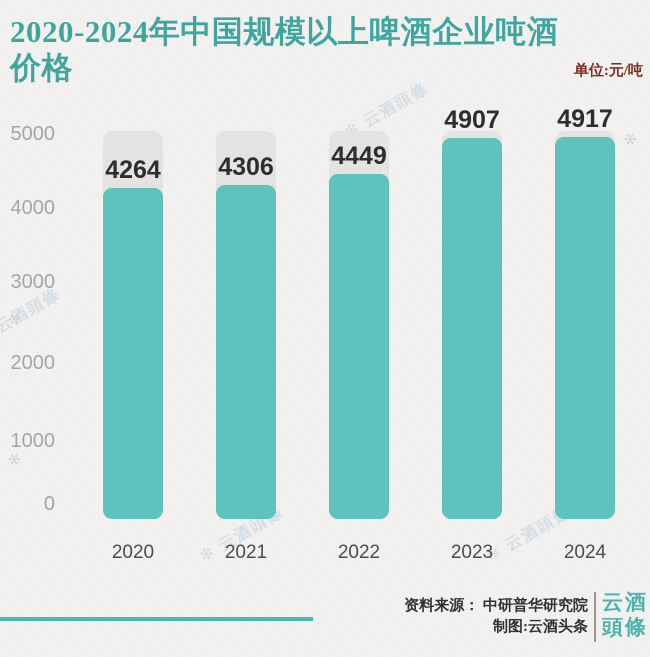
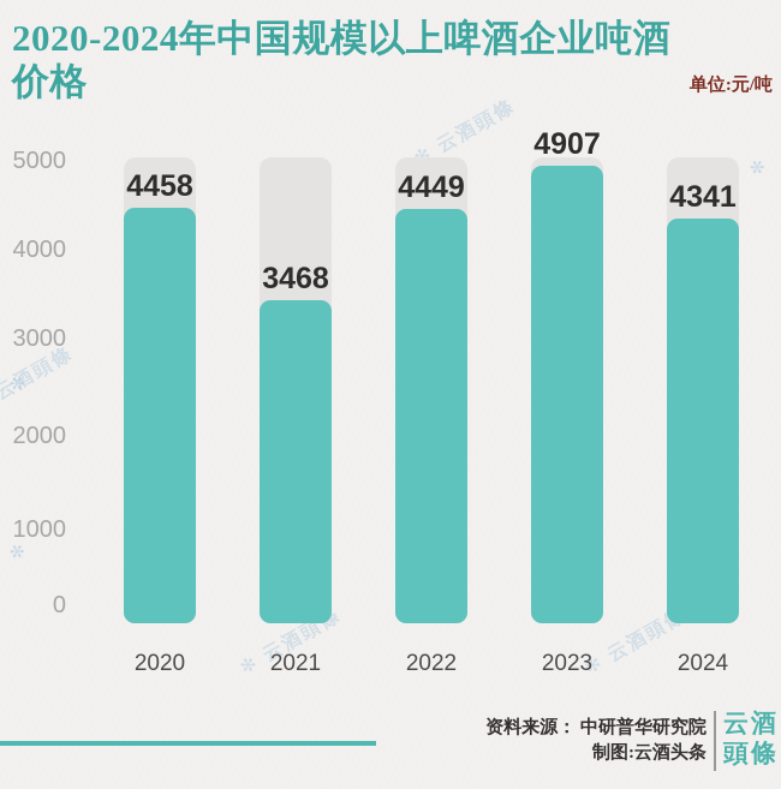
2020: 4264 -> 4458
2021: 4306 -> 3468
2024: 4917 -> 4341
